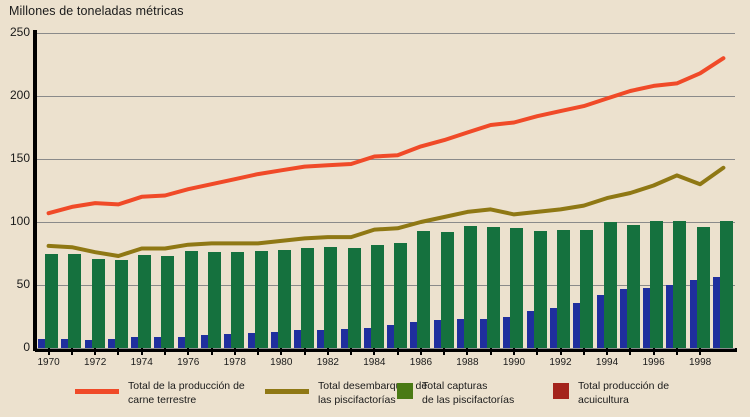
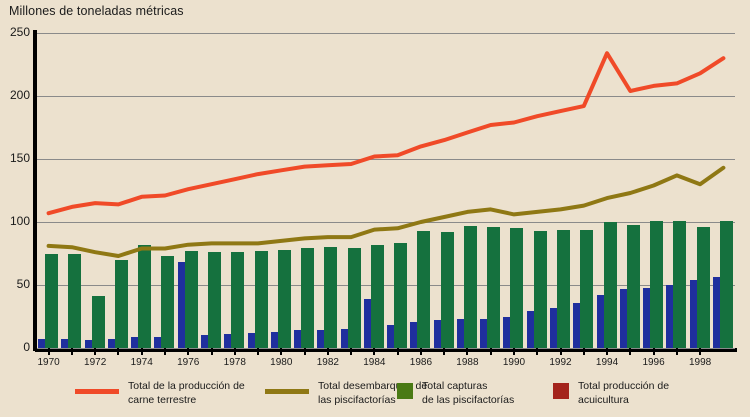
Total capturas de las piscifactorías/1972: 71 -> 41
Total capturas de las piscifactorías/1974: 74 -> 82
Total producción de acuicultura/1976: 9 -> 68
Total producción de acuicultura/1984: 16 -> 39
Total de la producción de carne terrestre/1994: 198 -> 234
